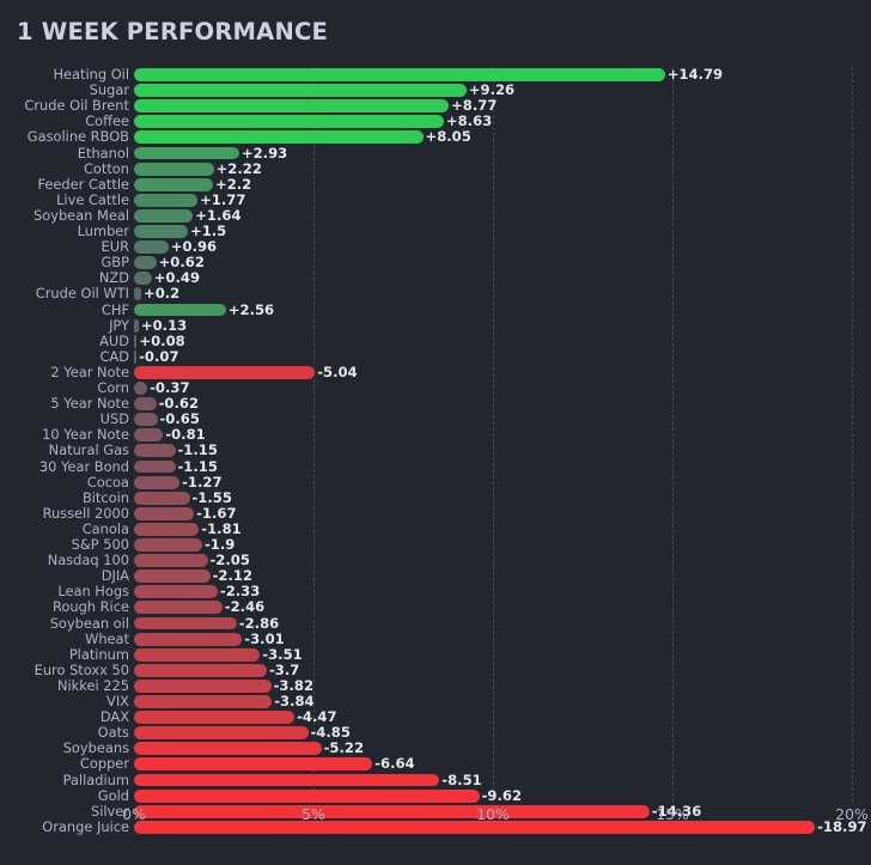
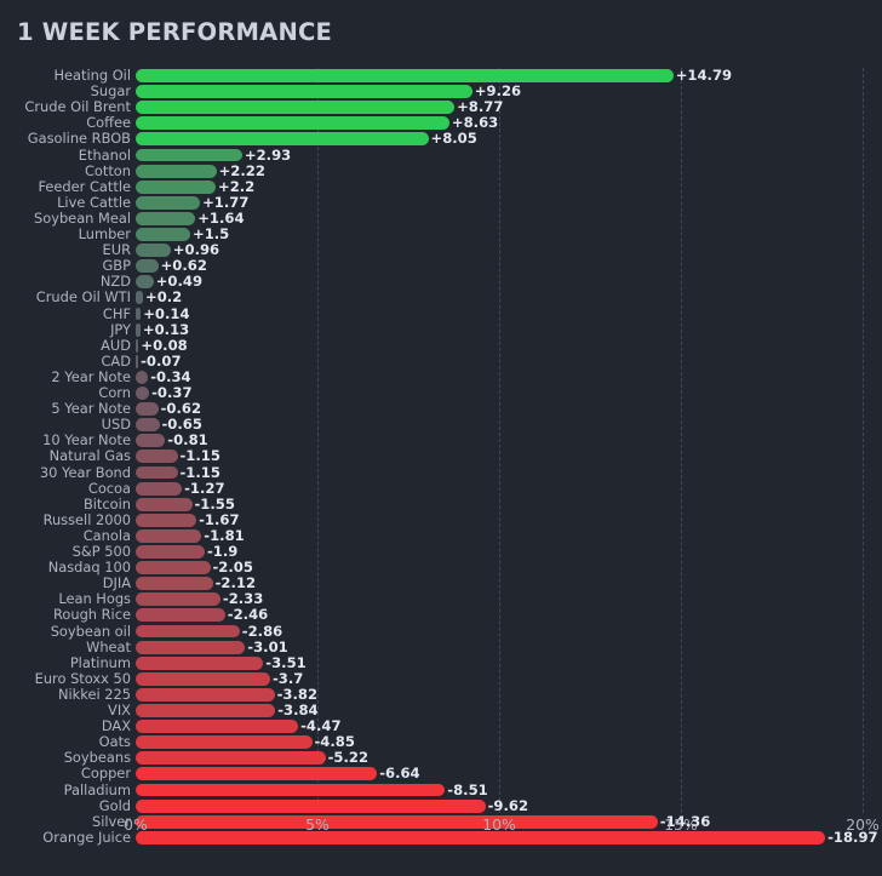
CHF: +2.56 -> +0.14
2 Year Note: -5.04 -> -0.34
